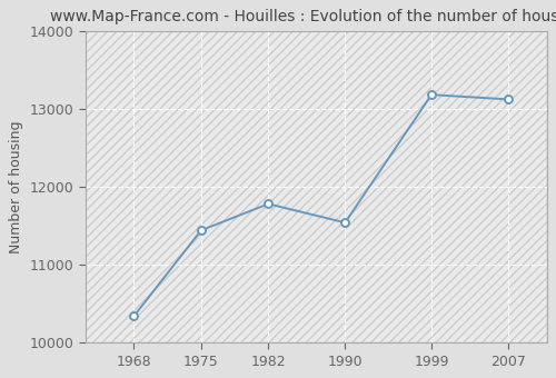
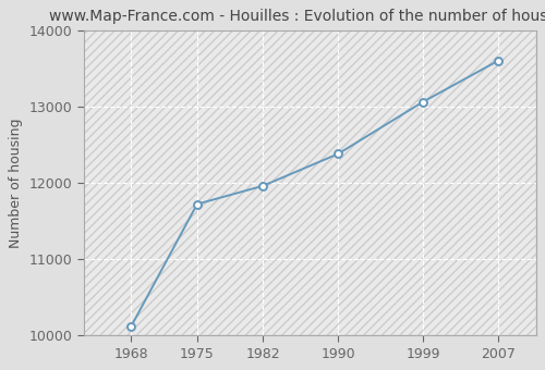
1968: 10340 -> 10120
1975: 11440 -> 11720
1982: 11780 -> 11960
1990: 11540 -> 12380
1999: 13180 -> 13060
2007: 13120 -> 13600
